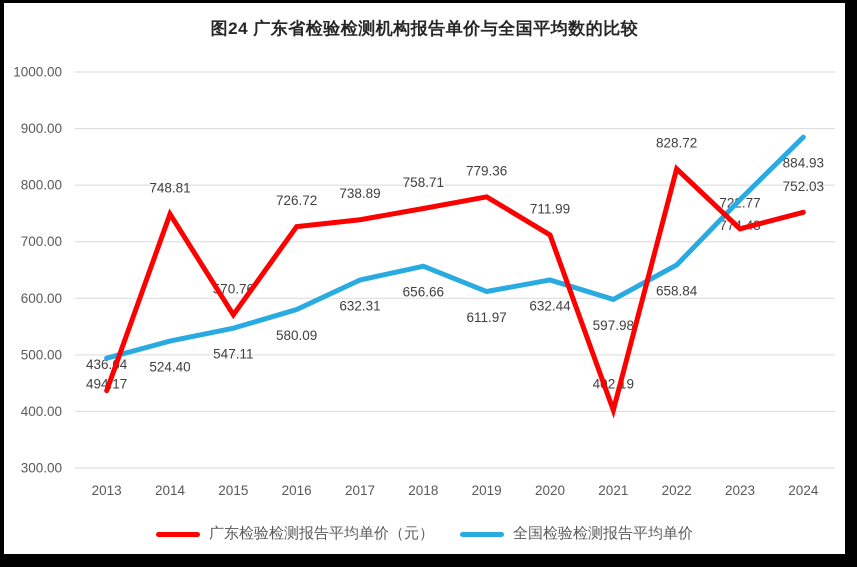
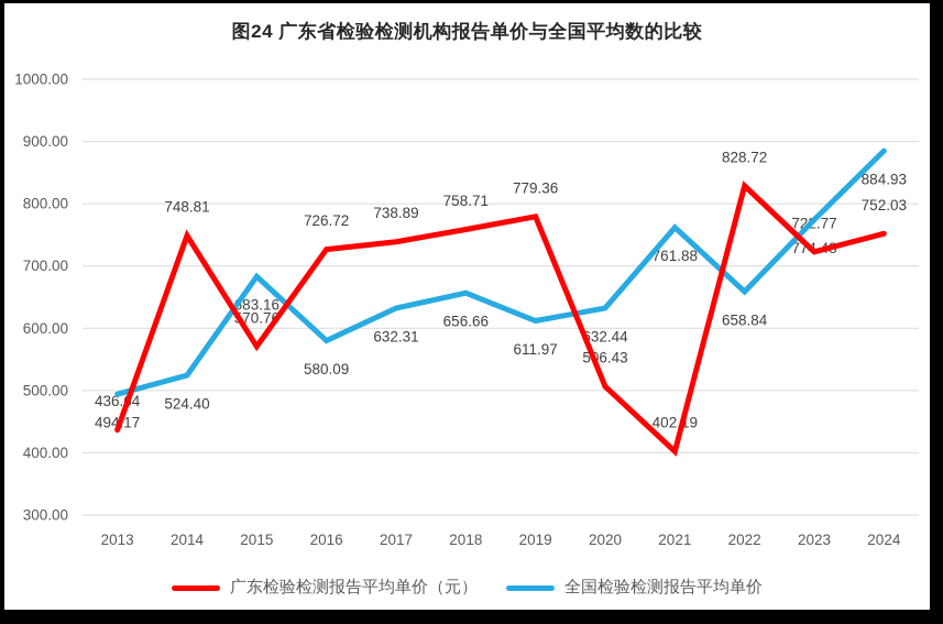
全国检验检测报告平均单价/2015: 547.11 -> 683.16
广东检验检测报告平均单价（元）/2020: 711.99 -> 506.43
全国检验检测报告平均单价/2021: 597.98 -> 761.88
